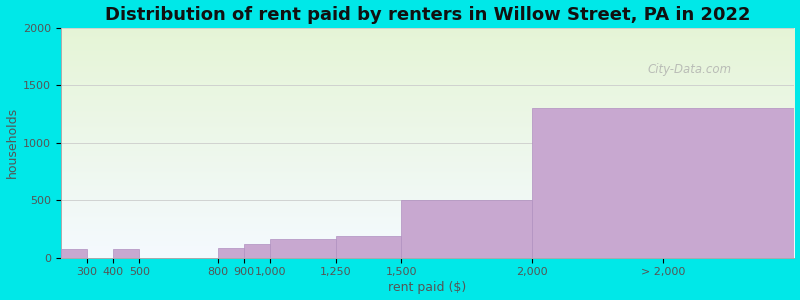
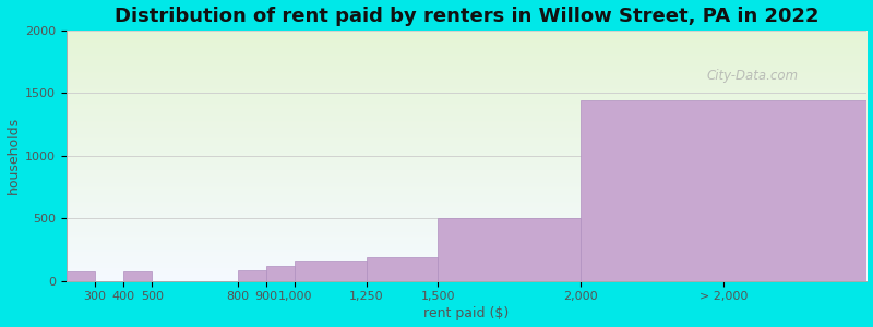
> 2,000: 1300 -> 1440
